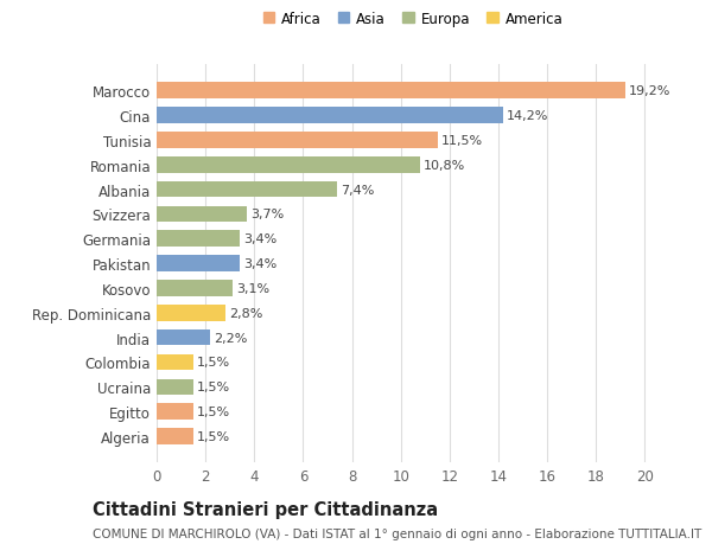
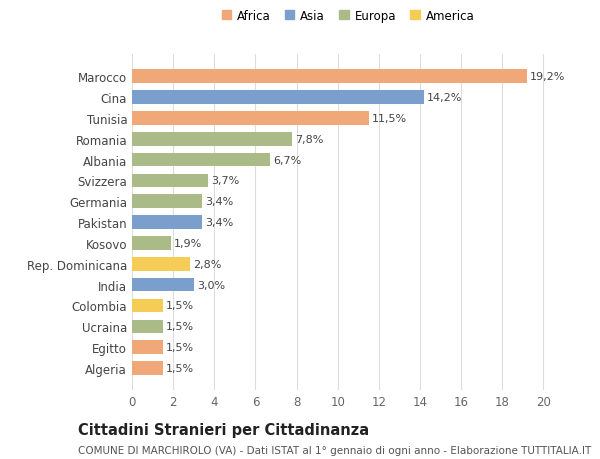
Romania: 10,8% -> 7,8%
Albania: 7,4% -> 6,7%
Kosovo: 3,1% -> 1,9%
India: 2,2% -> 3,0%
